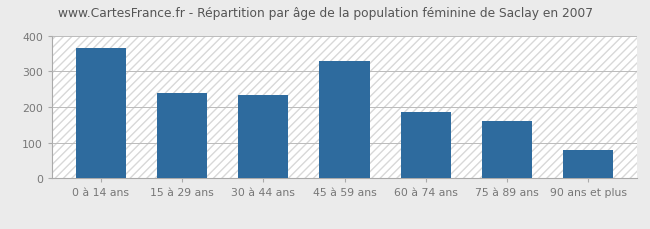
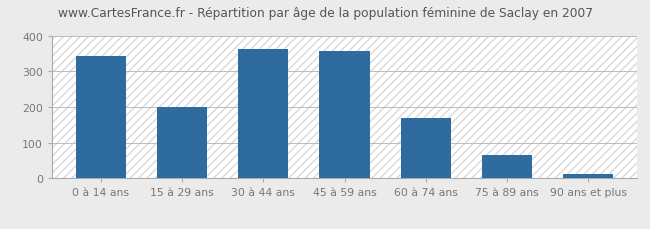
0 à 14 ans: 365 -> 344
15 à 29 ans: 240 -> 201
30 à 44 ans: 235 -> 363
45 à 59 ans: 330 -> 356
60 à 74 ans: 185 -> 169
75 à 89 ans: 160 -> 65
90 ans et plus: 80 -> 13
